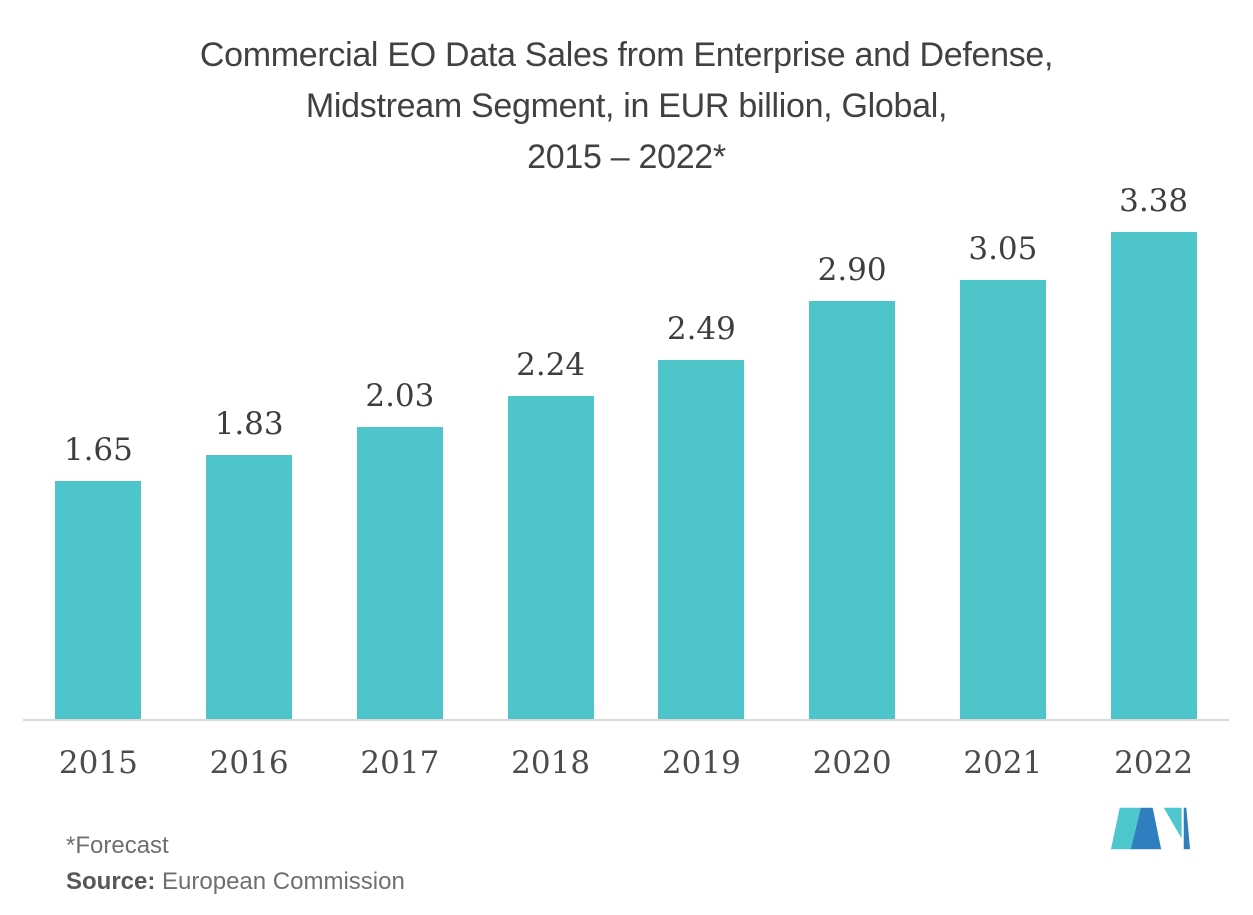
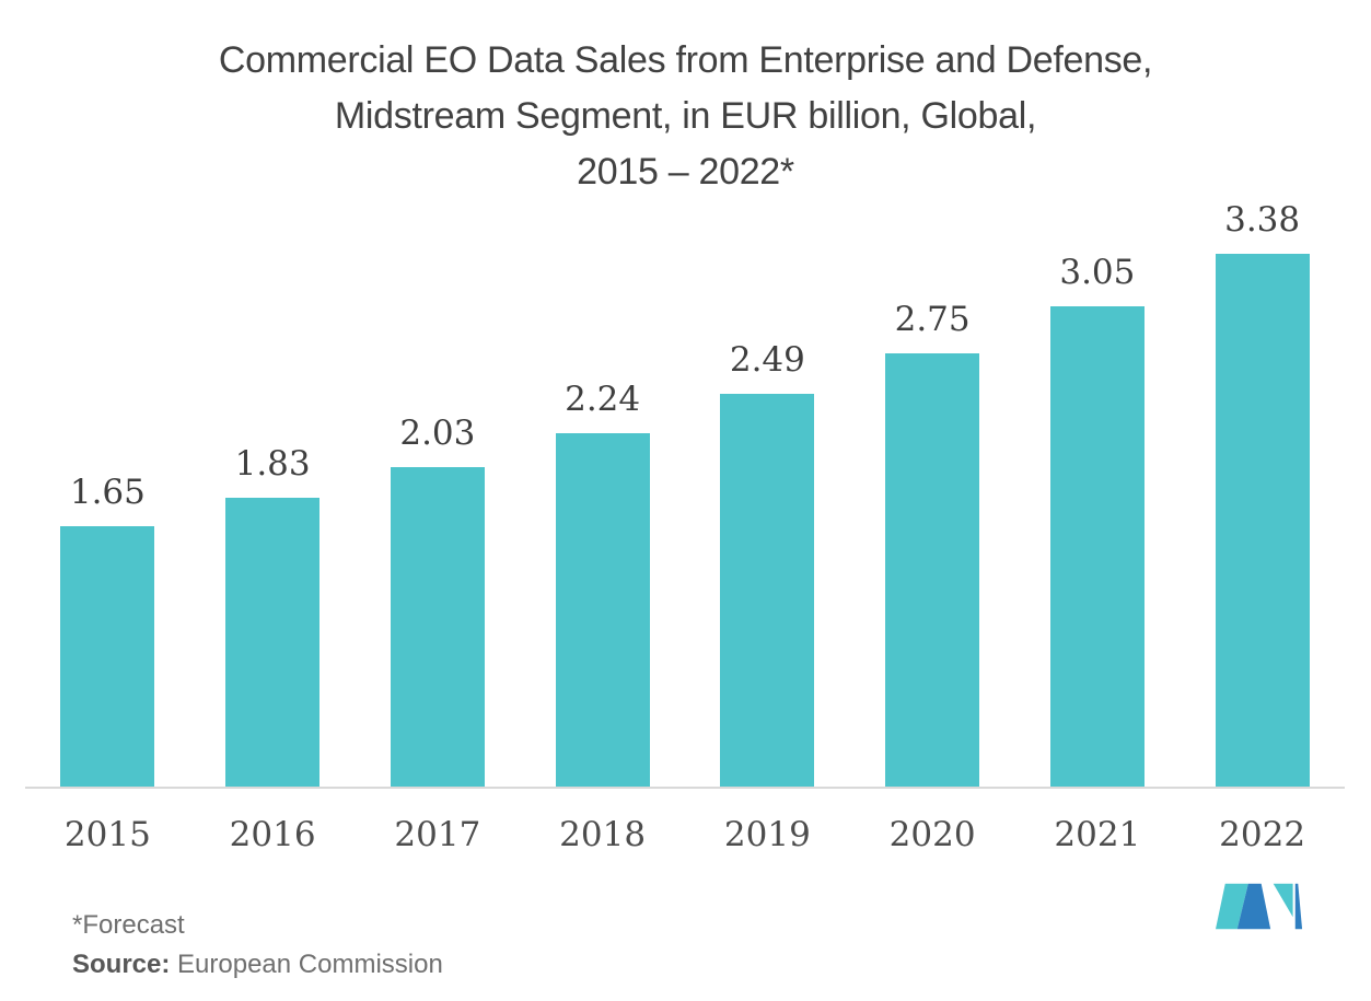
2020: 2.90 -> 2.75
